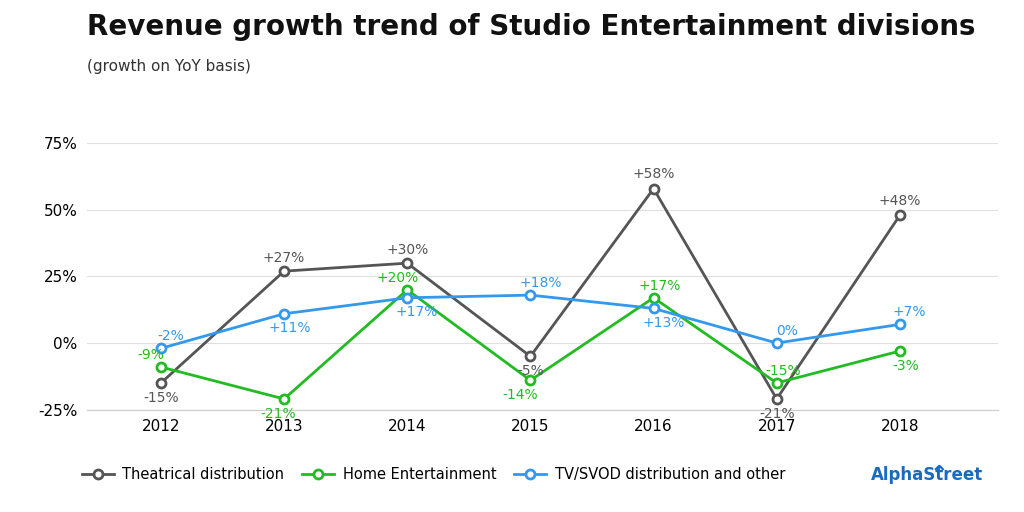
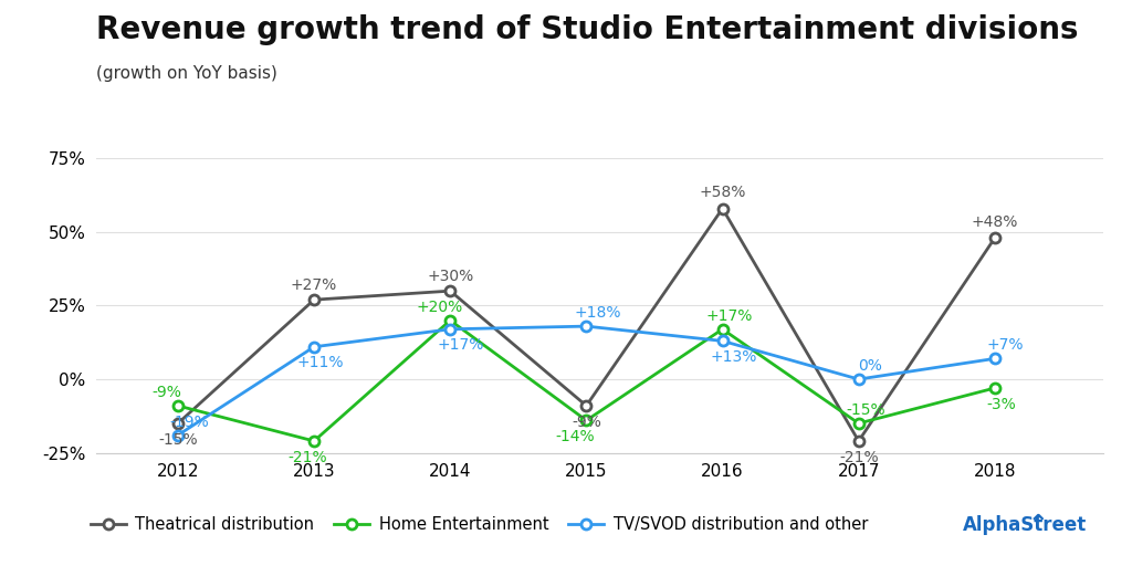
TV/SVOD distribution and other/2012: -2% -> -19%
Theatrical distribution/2015: -5% -> -9%
